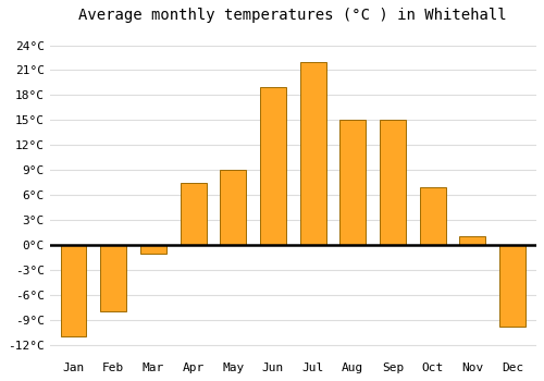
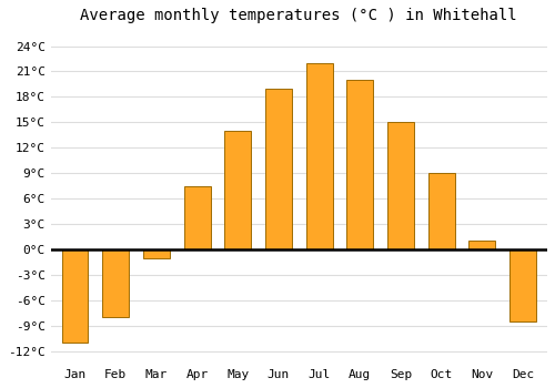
May: 9.0°C -> 14.0°C
Aug: 15.0°C -> 20.0°C
Oct: 7.0°C -> 9.0°C
Dec: -9.8°C -> -8.5°C
